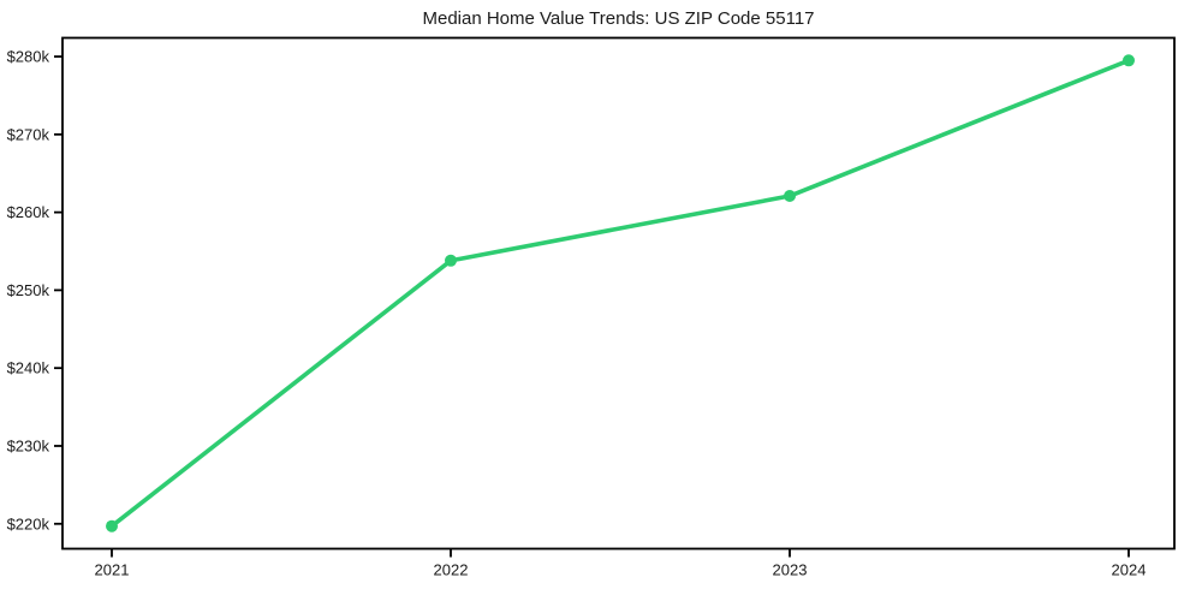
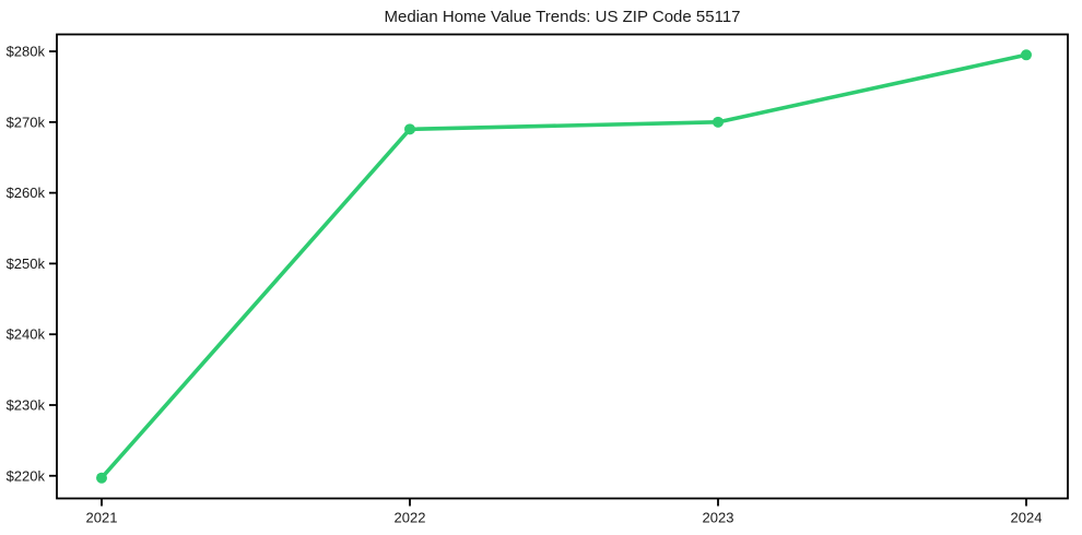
2022: $254k -> $269k
2023: $262k -> $270k
